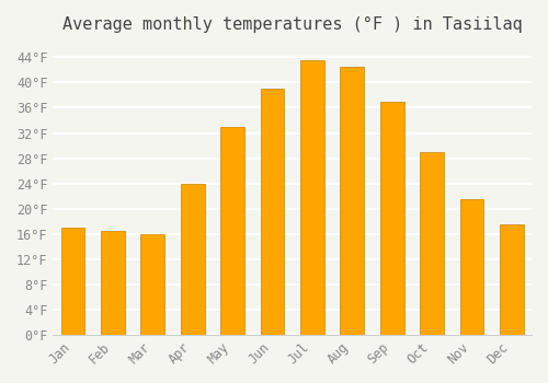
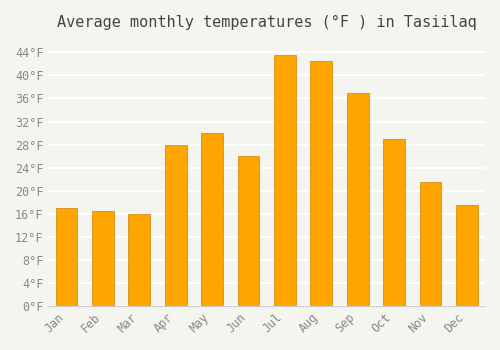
Apr: 24.0°F -> 28.0°F
May: 33.0°F -> 30.0°F
Jun: 39.0°F -> 26.0°F
